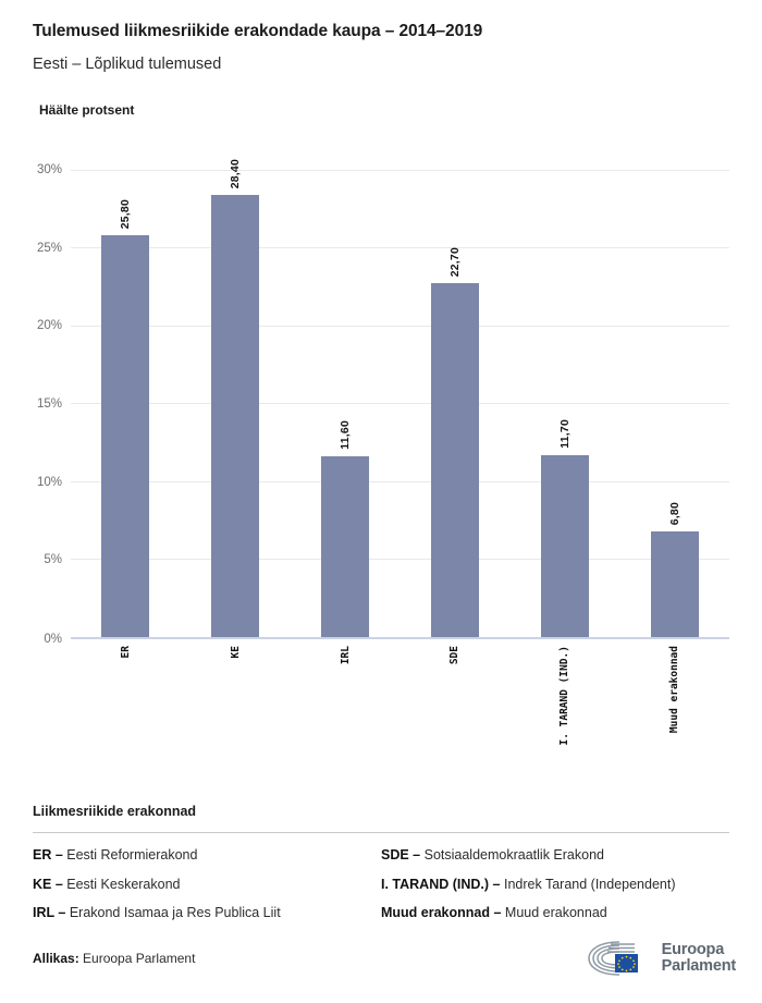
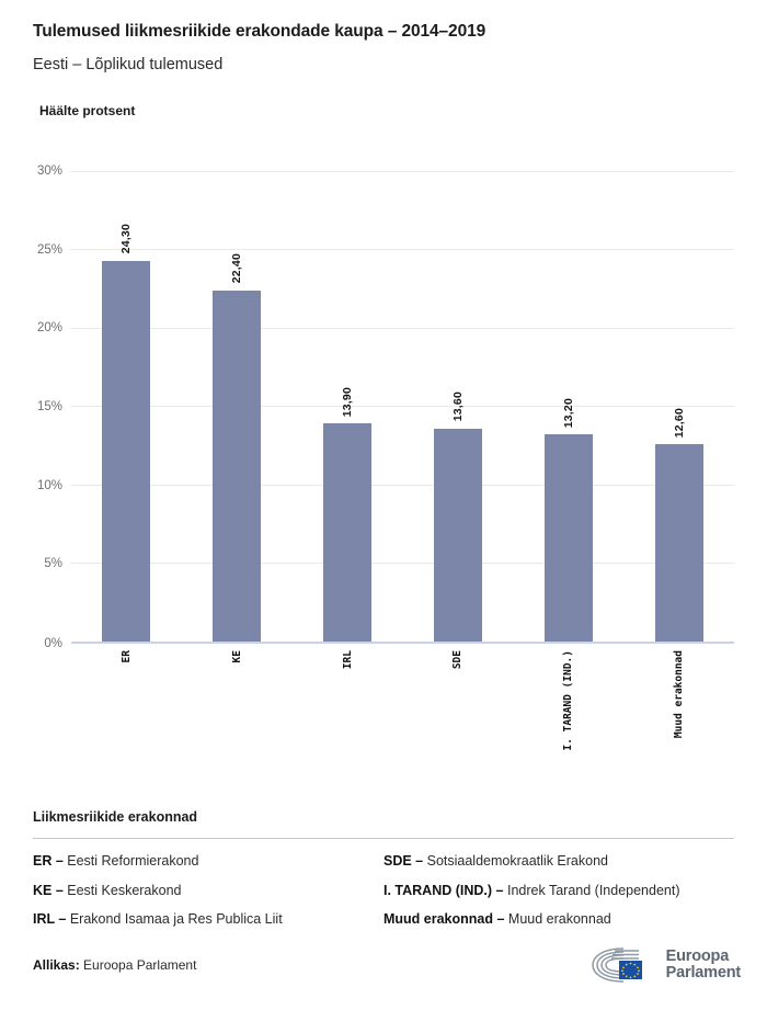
ER: 25,80 -> 24,30
KE: 28,40 -> 22,40
IRL: 11,60 -> 13,90
SDE: 22,70 -> 13,60
I. TARAND (IND.): 11,70 -> 13,20
Muud erakonnad: 6,80 -> 12,60
